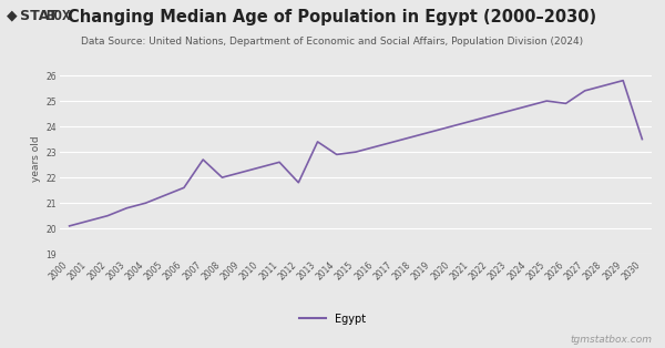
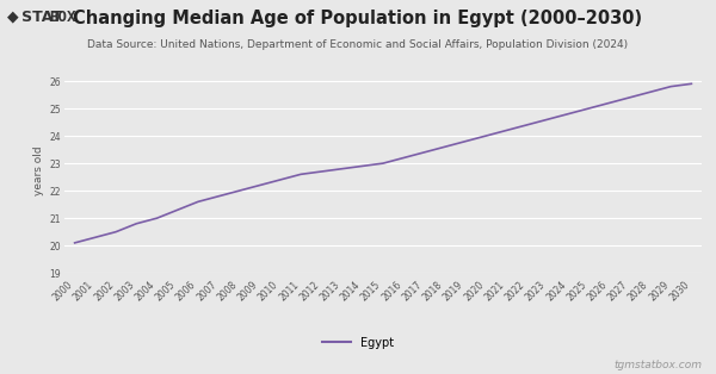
2007: 22.7 -> 21.8
2012: 21.8 -> 22.7
2013: 23.4 -> 22.8
2026: 24.9 -> 25.2
2030: 23.5 -> 25.9
